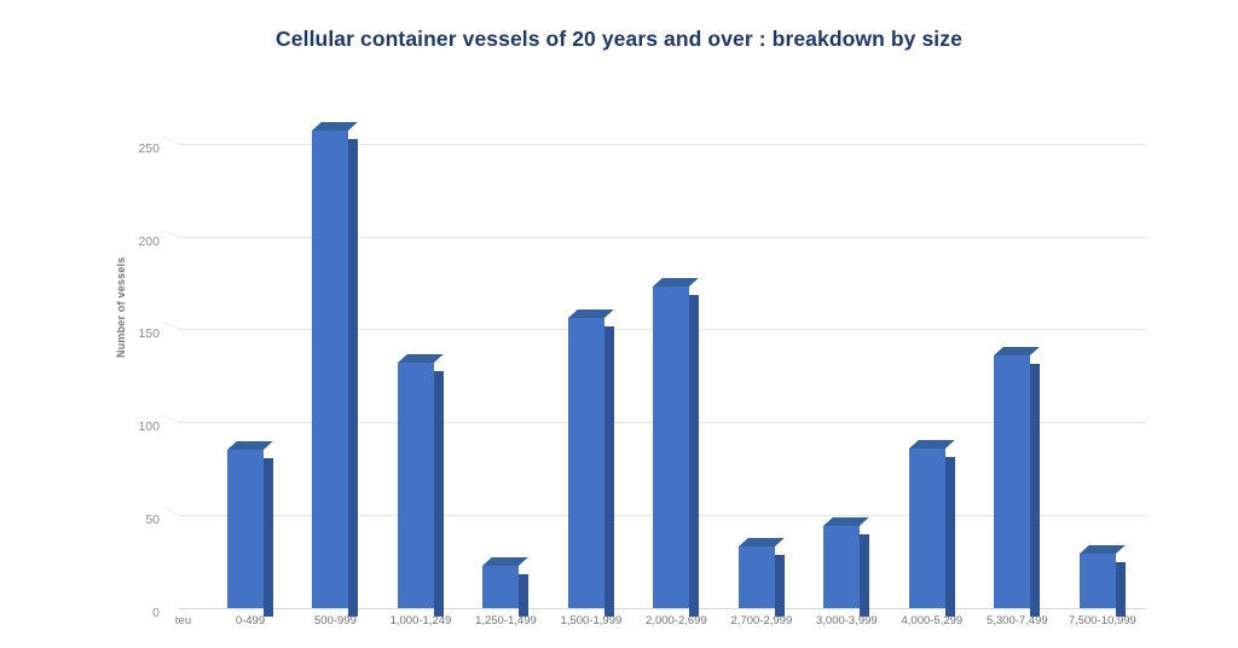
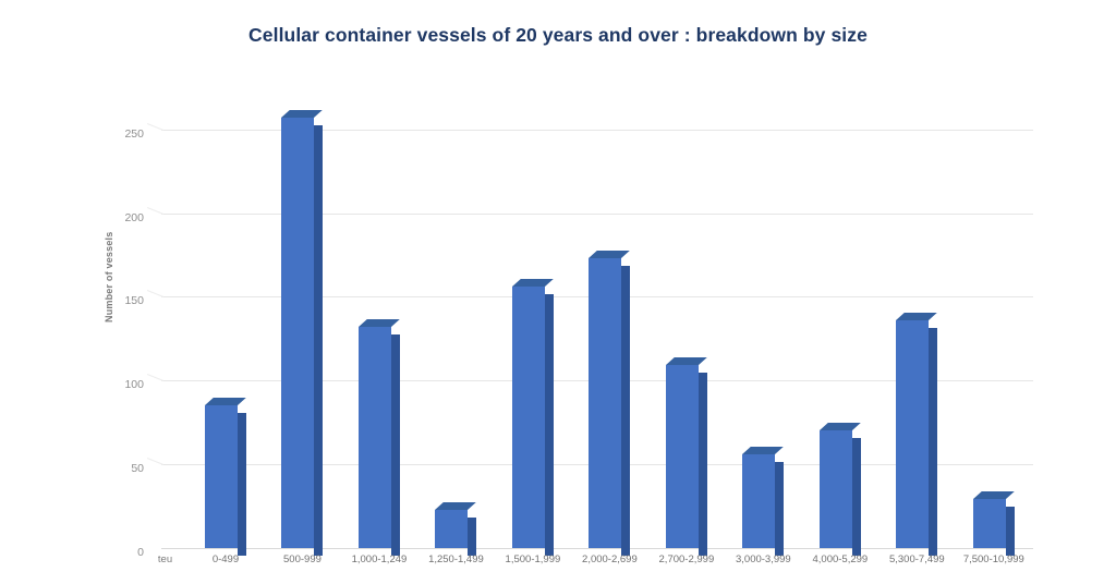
2,700-2,999: 33 -> 109
3,000-3,999: 44 -> 56
4,000-5,299: 86 -> 70
